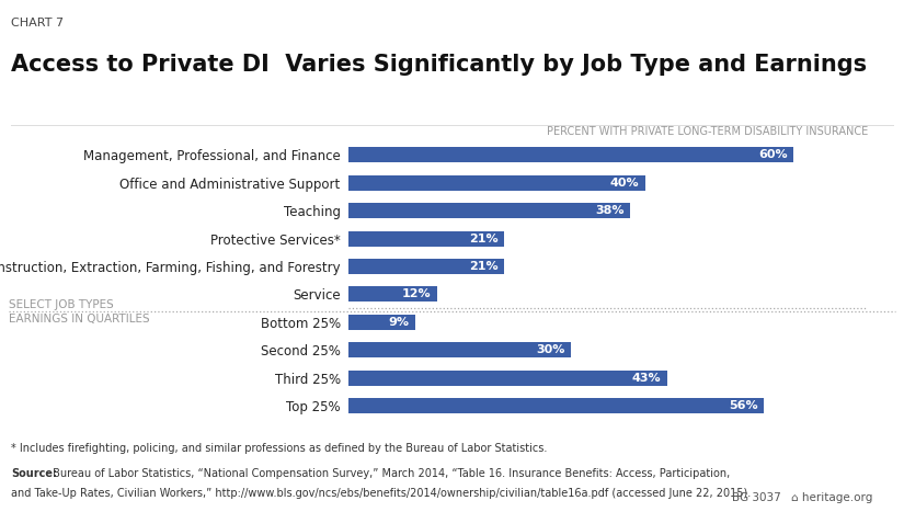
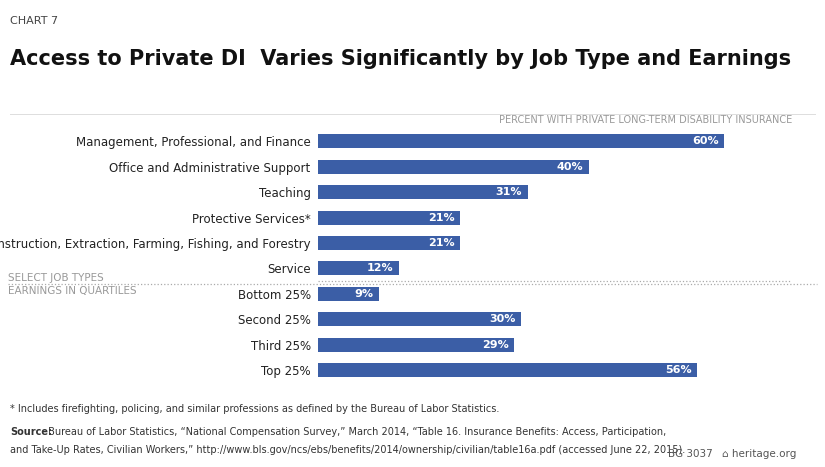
Teaching: 38% -> 31%
Third 25%: 43% -> 29%
